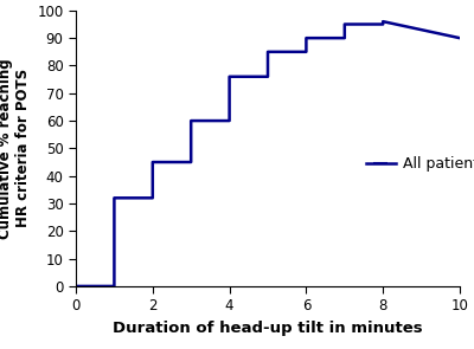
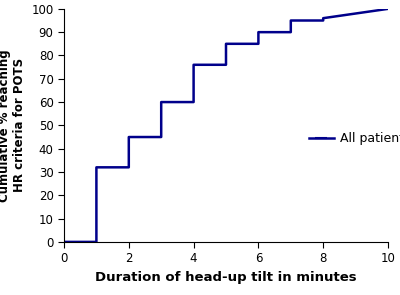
10: 90 -> 100
